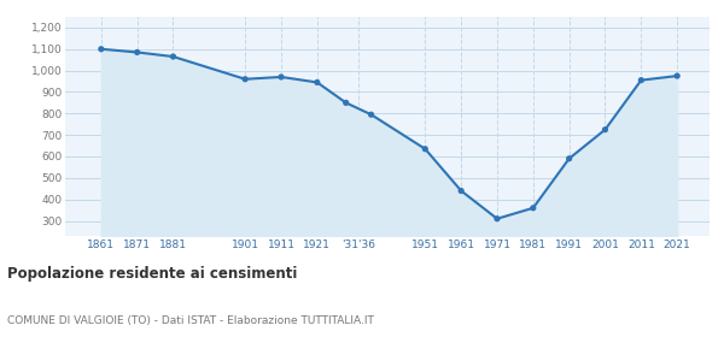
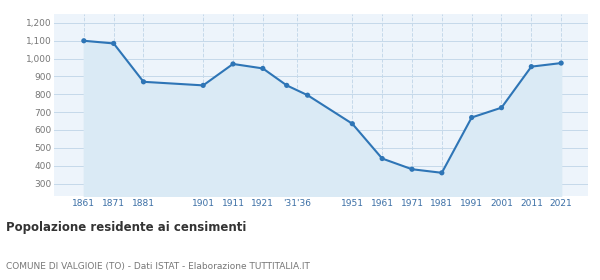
1881: 1,060 -> 870
1901: 960 -> 850
1971: 310 -> 380
1991: 590 -> 670
